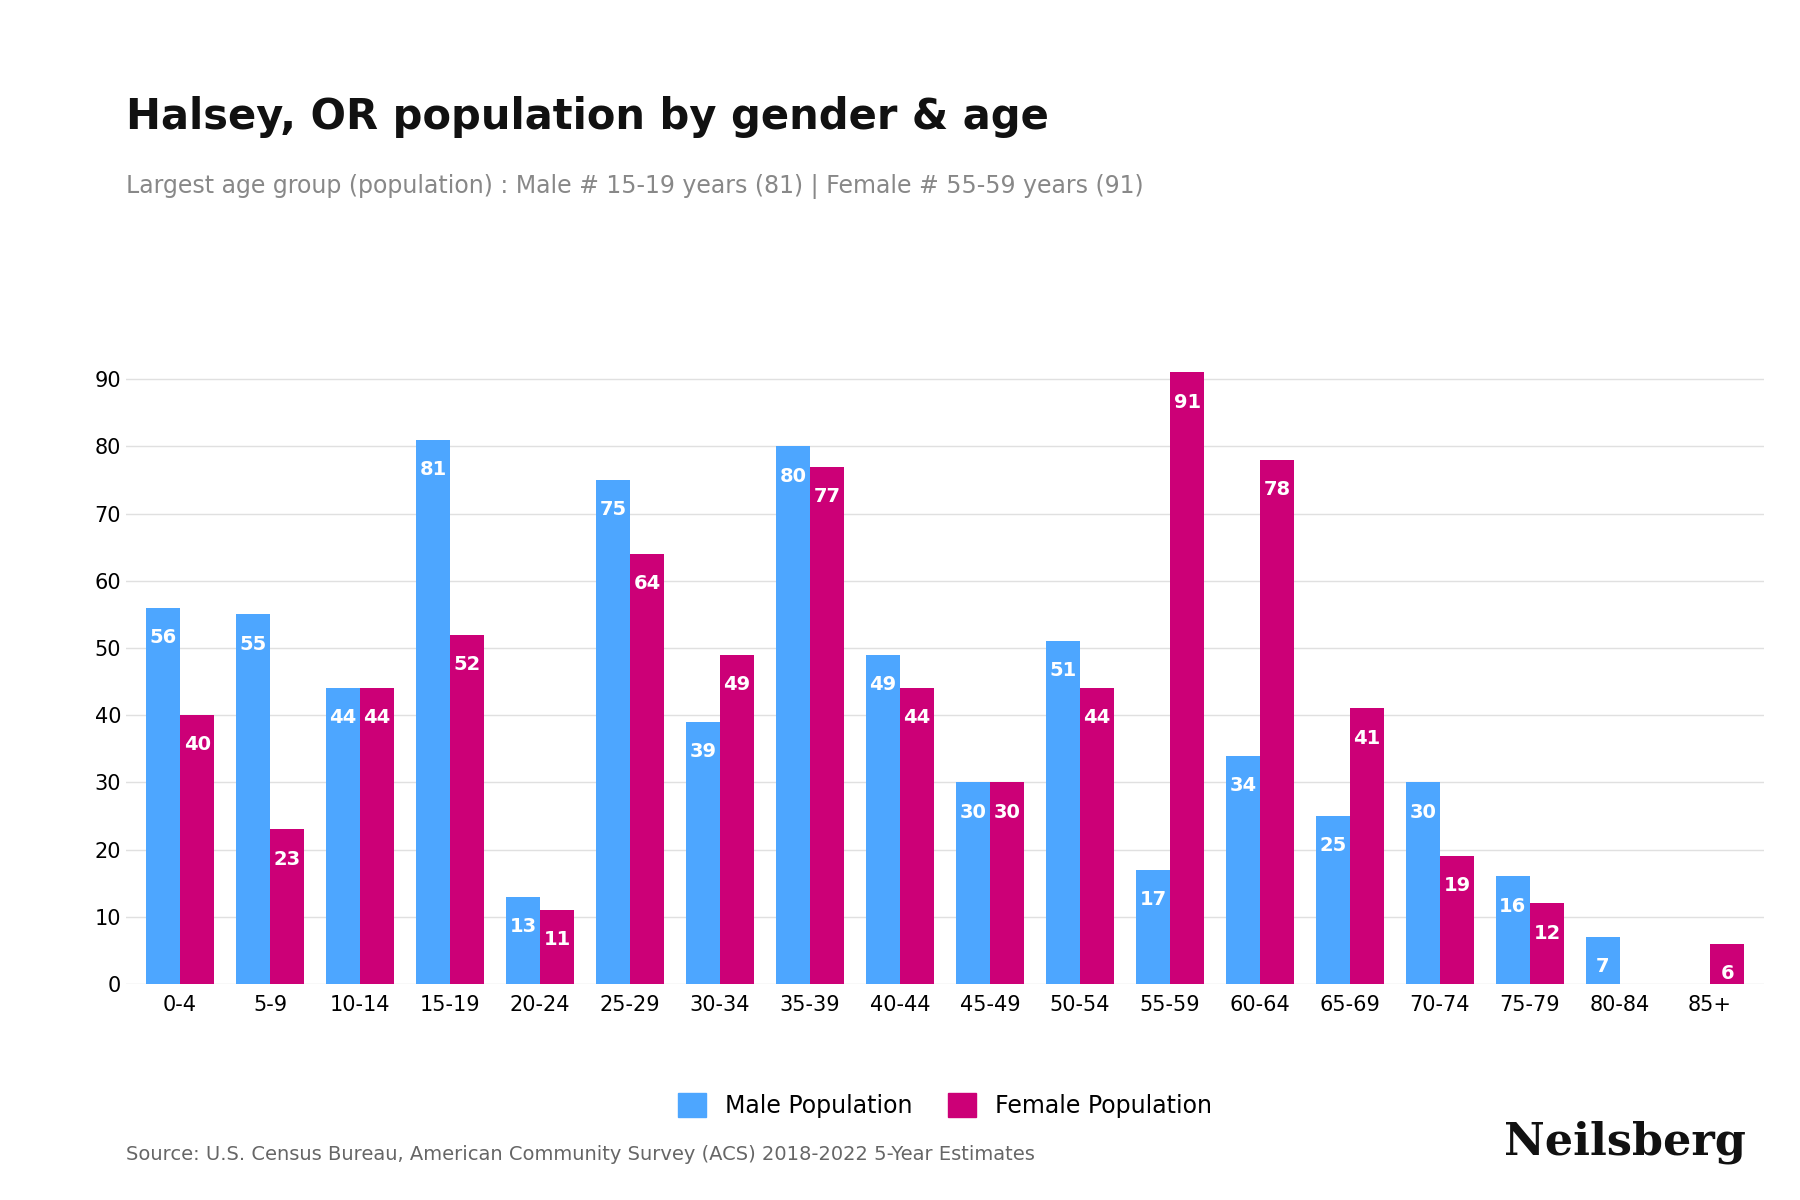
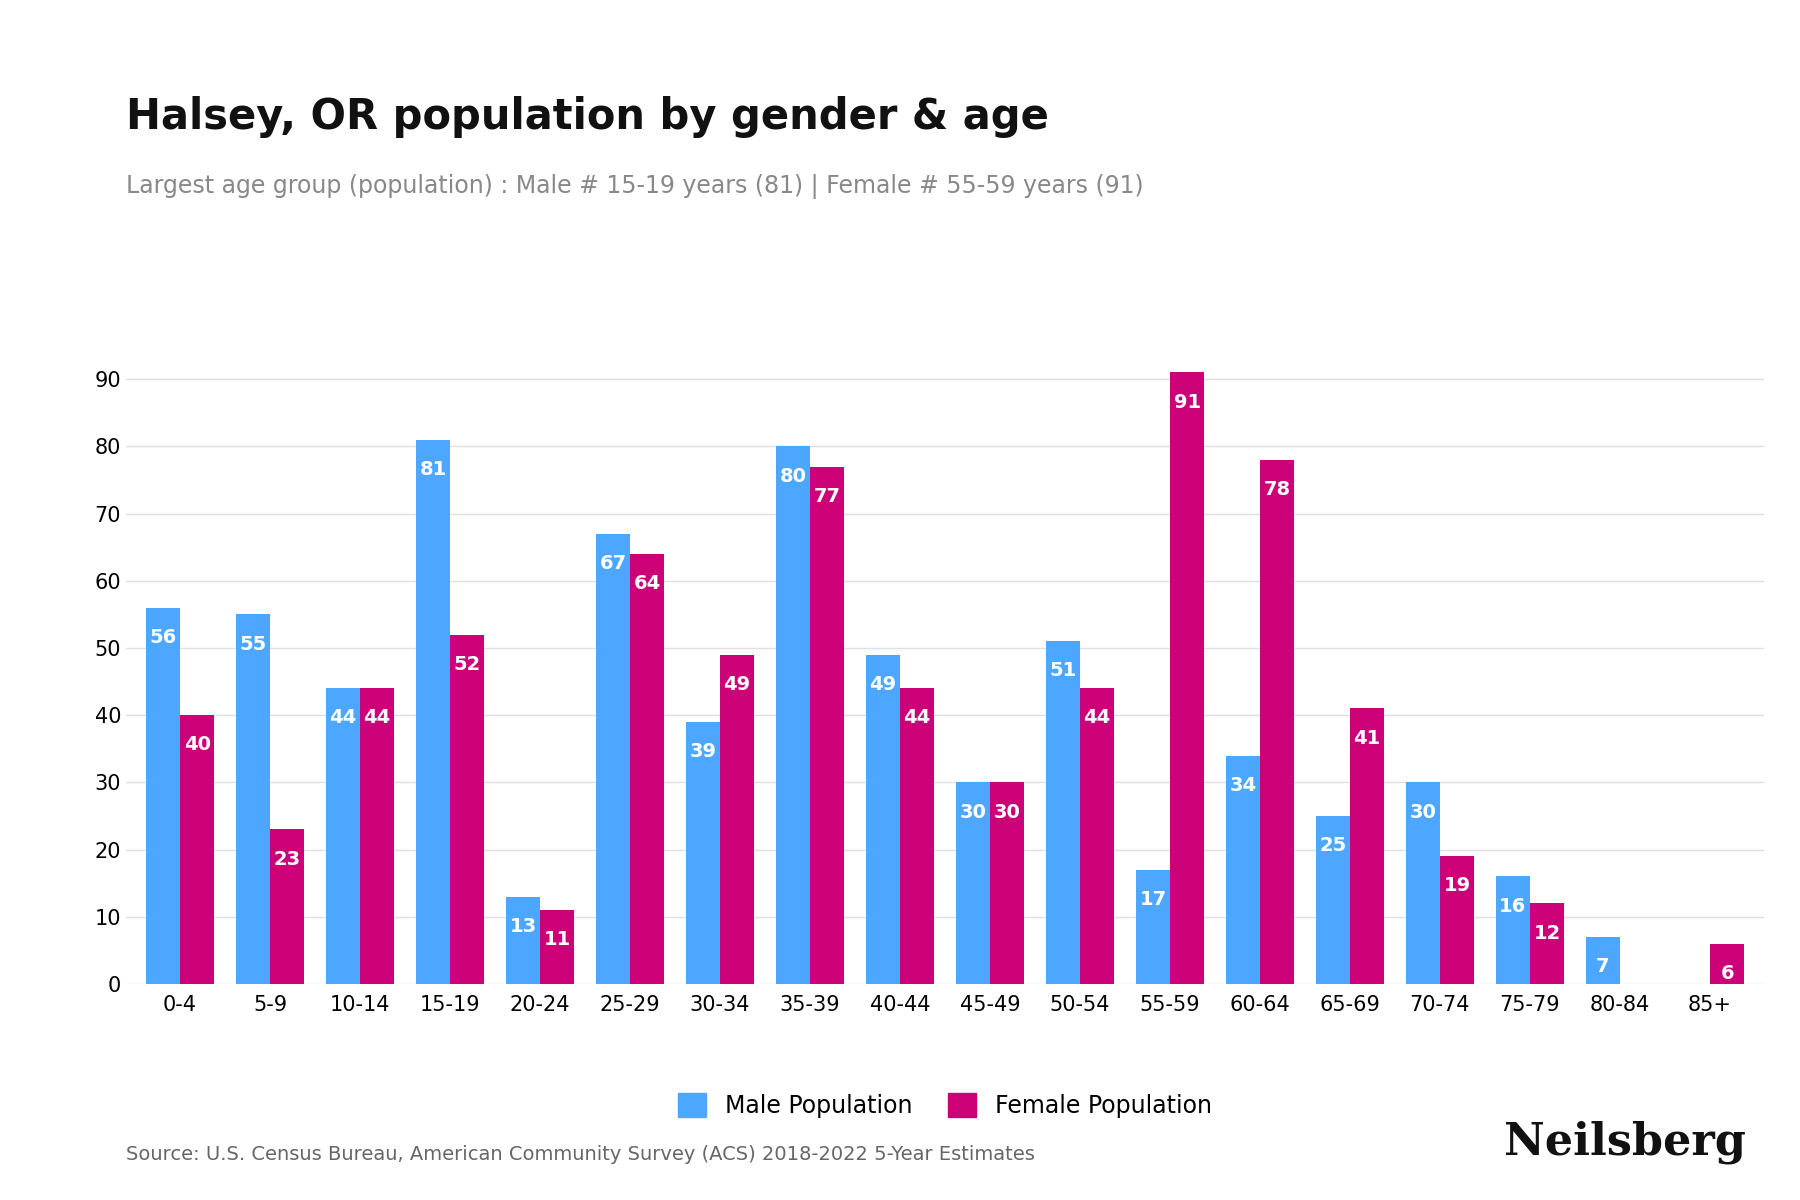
Male Population/25-29: 75 -> 67
